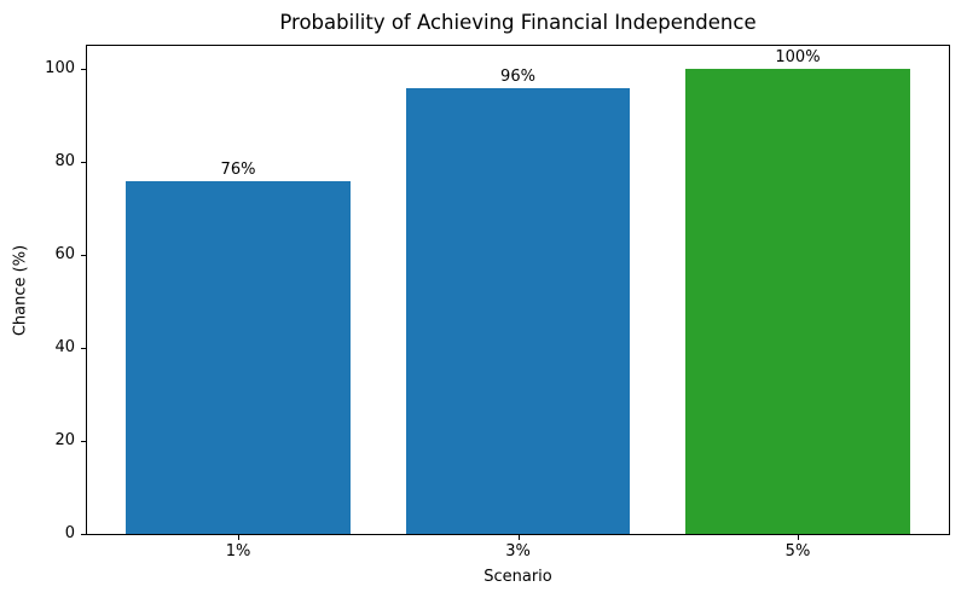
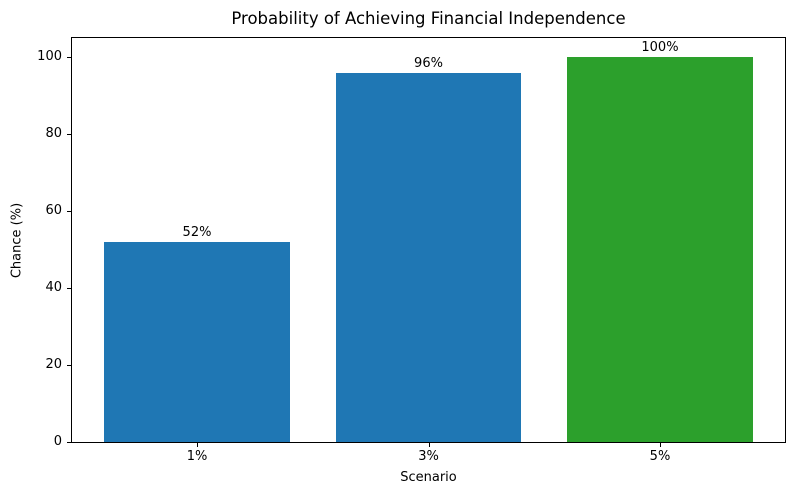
1%: 76% -> 52%
